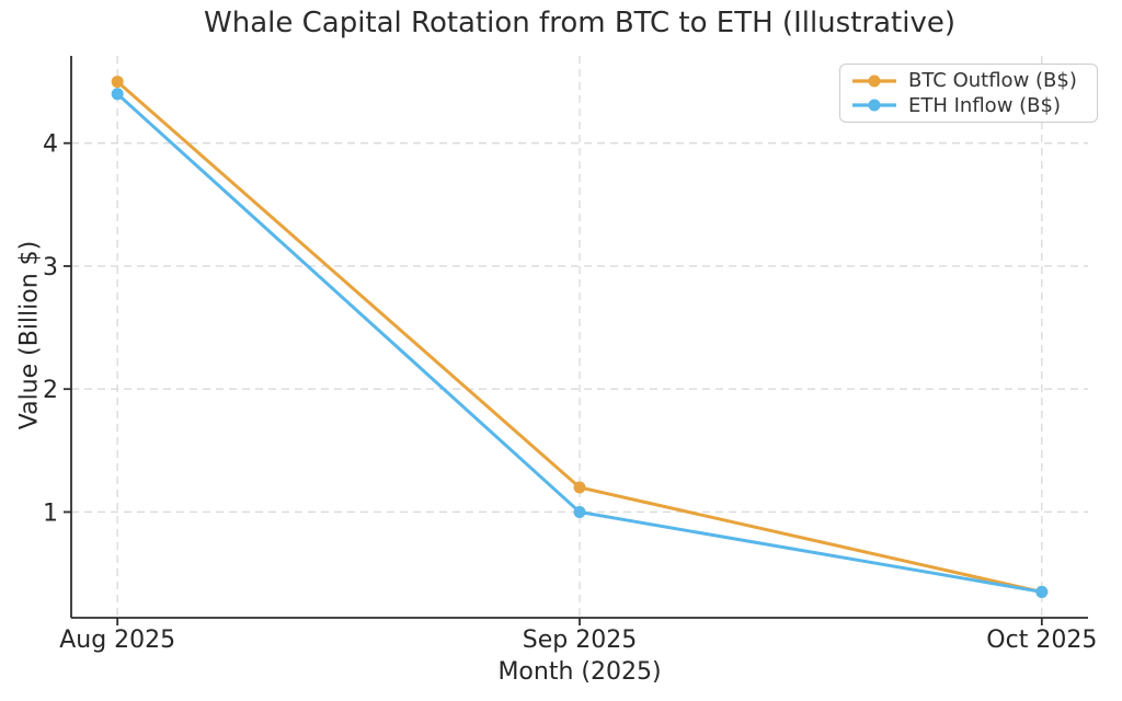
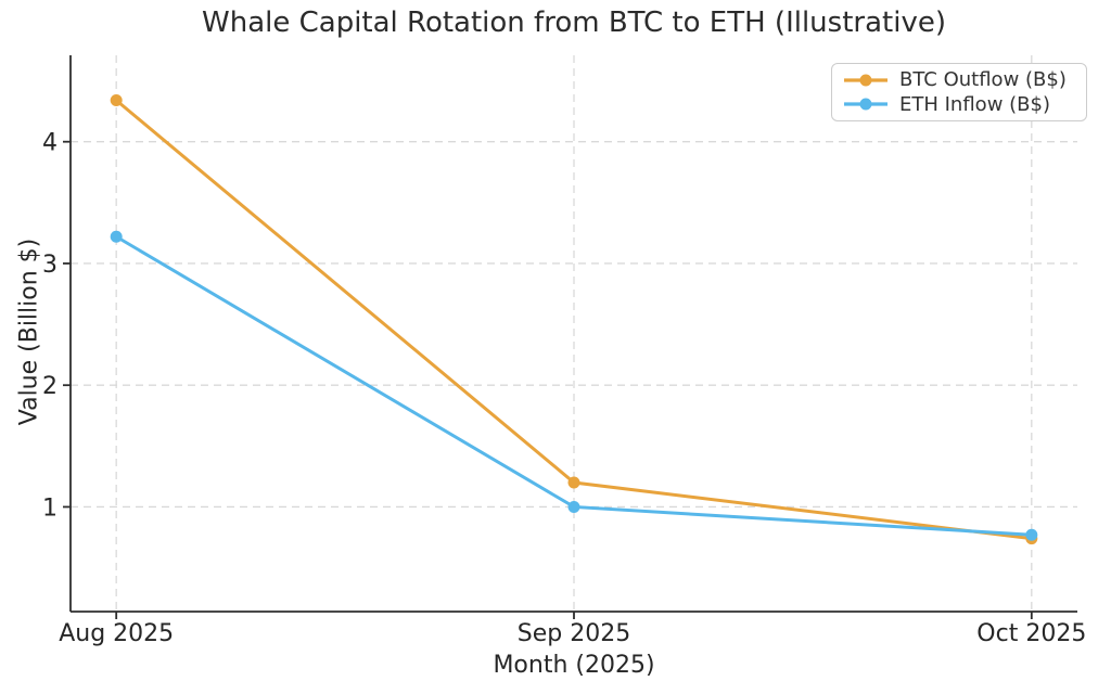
BTC Outflow (B$)/Aug 2025: 4.50 -> 4.34
ETH Inflow (B$)/Aug 2025: 4.40 -> 3.22
BTC Outflow (B$)/Oct 2025: 0.35 -> 0.74
ETH Inflow (B$)/Oct 2025: 0.35 -> 0.77
